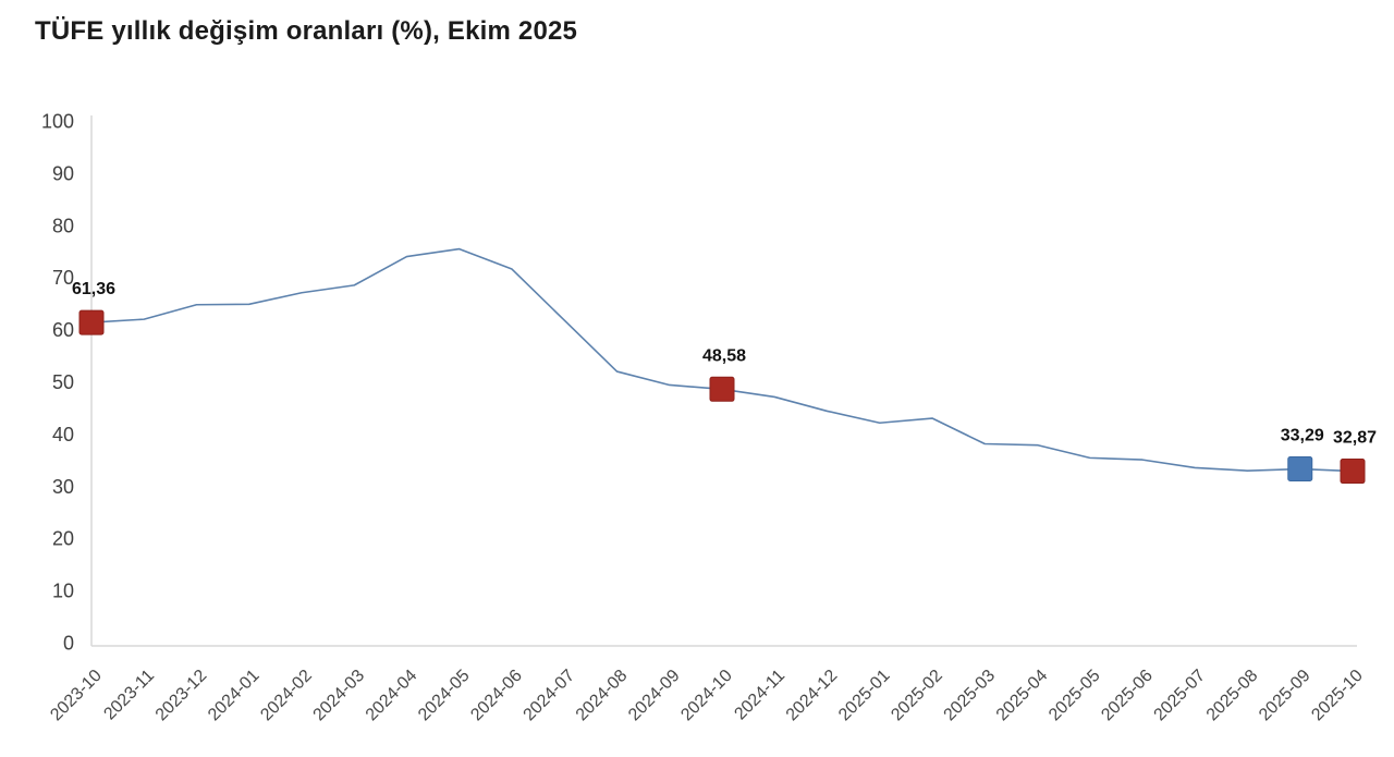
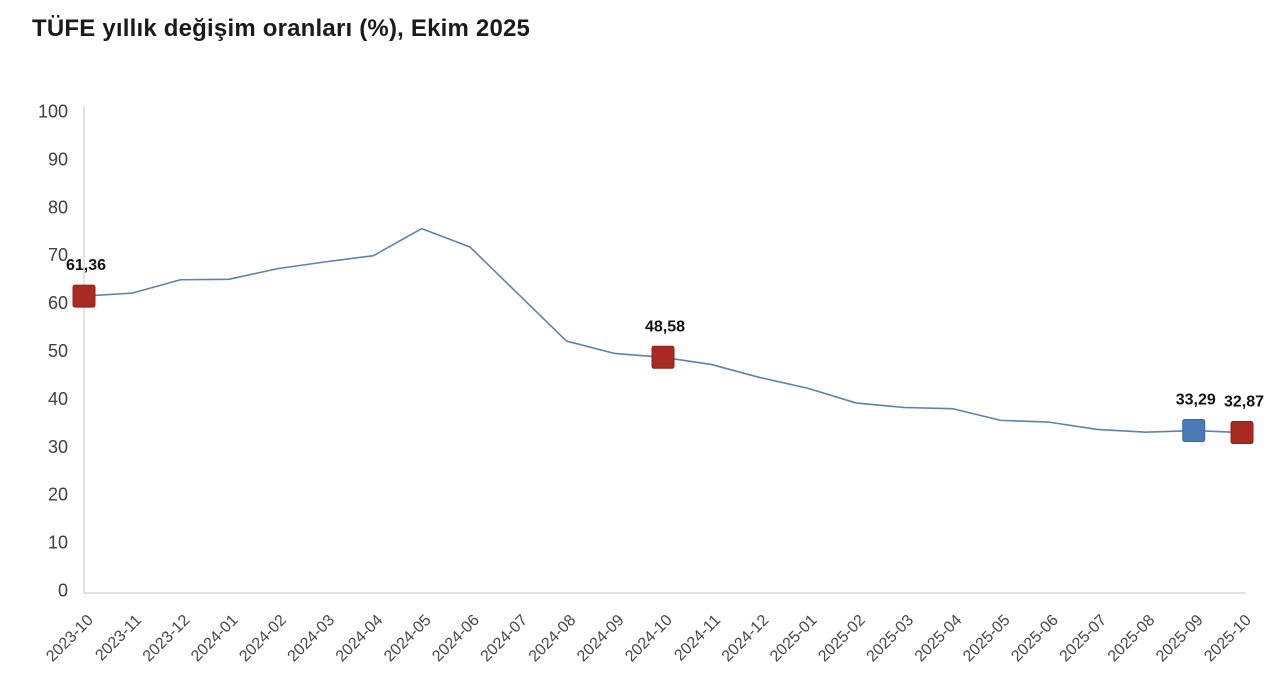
2024-04: 74 -> 70
2025-02: 43 -> 39
